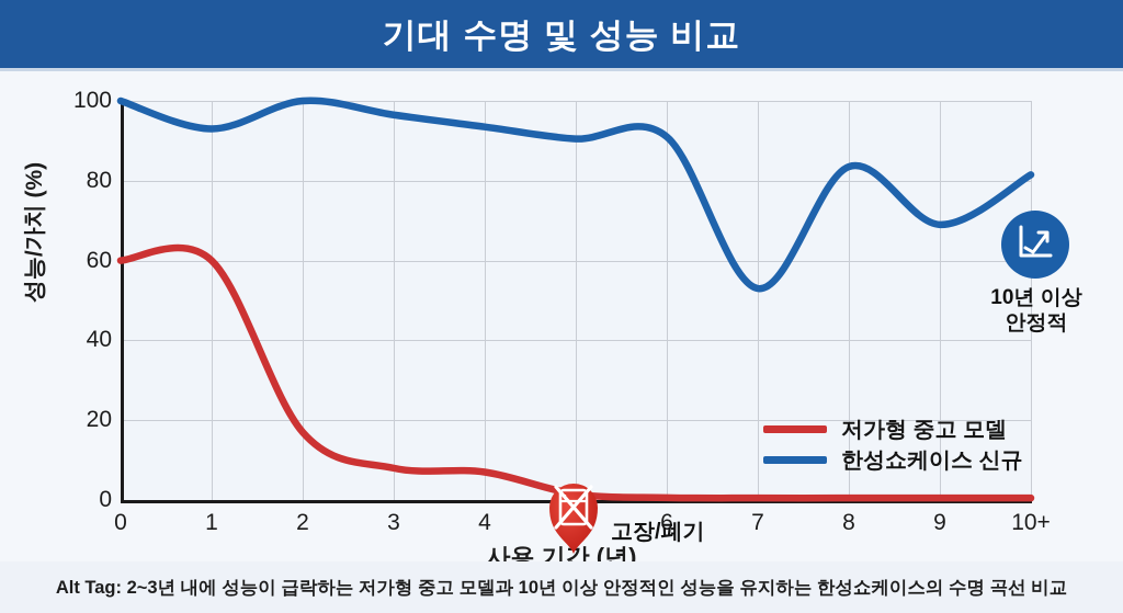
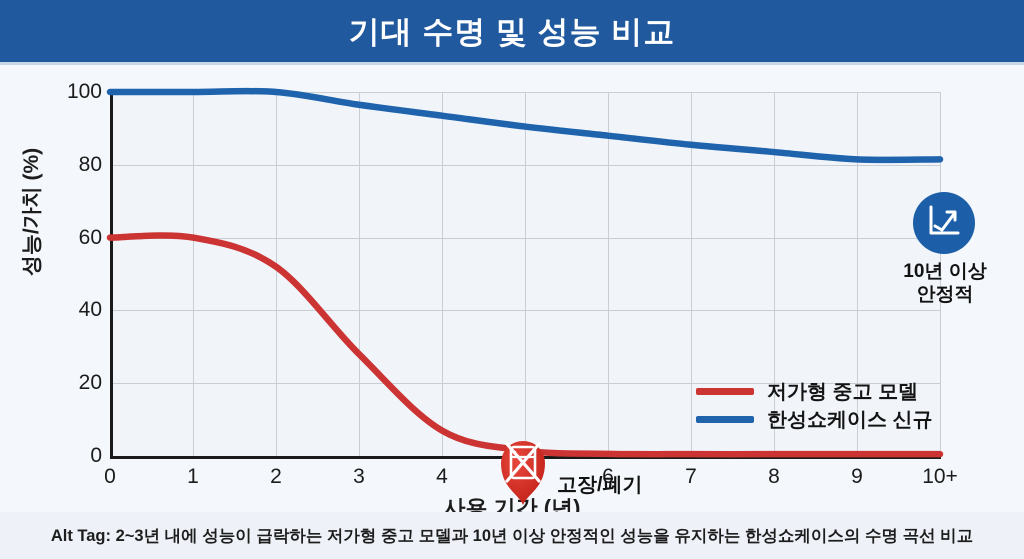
한성쇼케이스 신규/1: 93 -> 100
저가형 중고 모델/2: 17 -> 52
저가형 중고 모델/3: 8 -> 28
한성쇼케이스 신규/6: 91 -> 88
한성쇼케이스 신규/7: 53 -> 86
한성쇼케이스 신규/9: 69 -> 82
